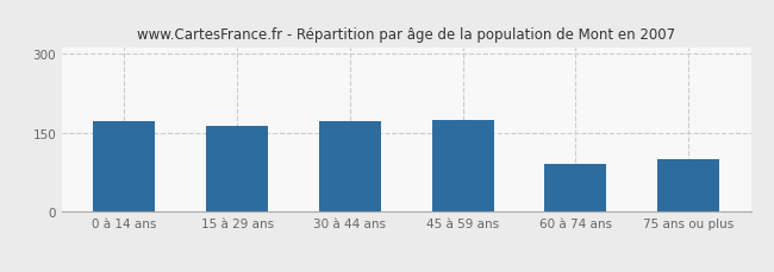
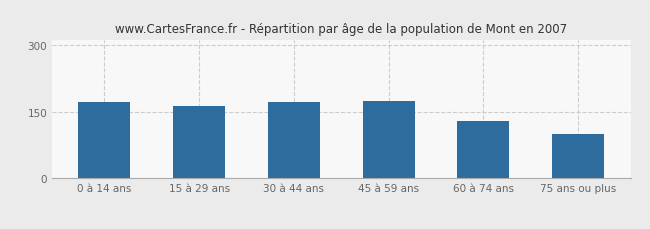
60 à 74 ans: 90 -> 130
